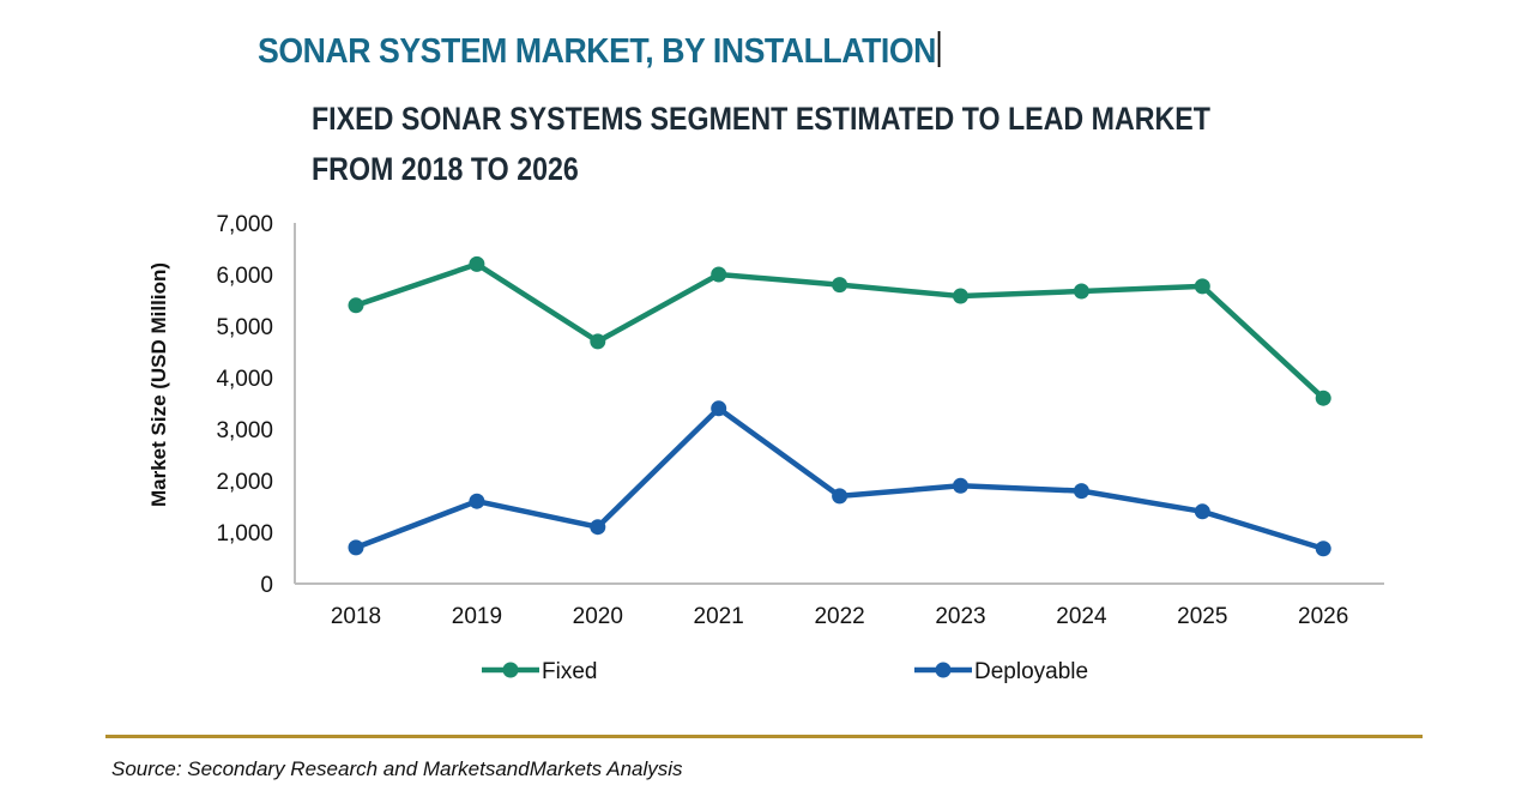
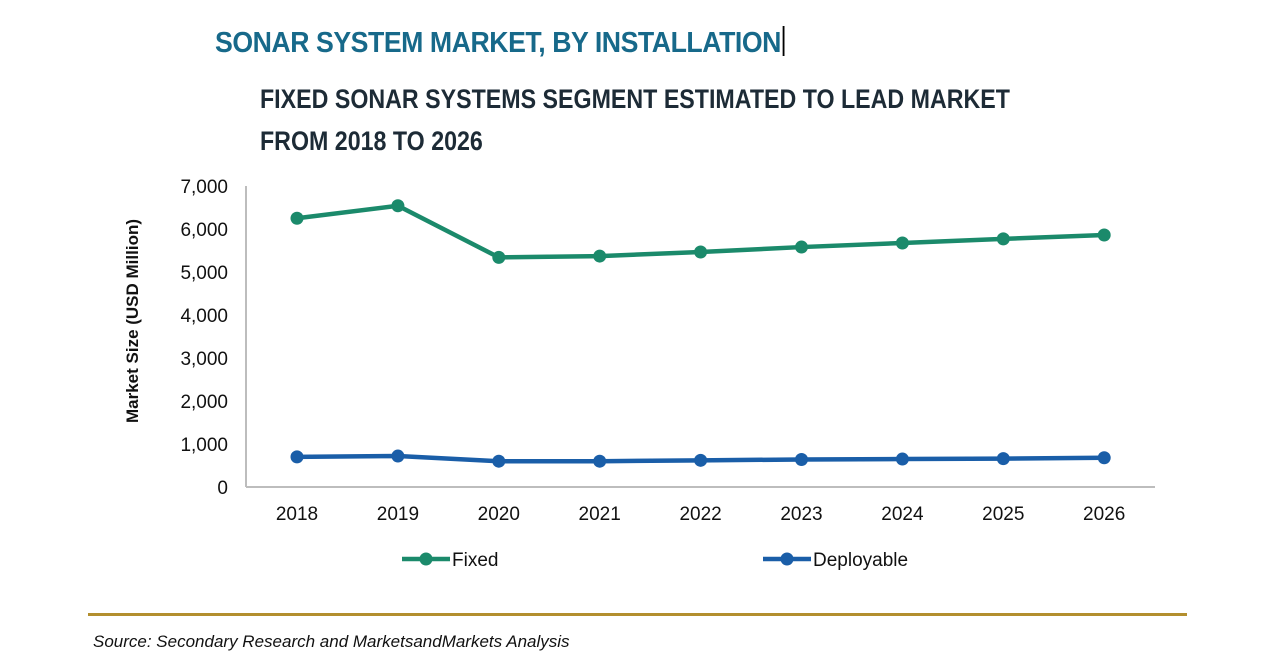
Fixed/2018: 5400 -> 6200
Fixed/2019: 6200 -> 6500
Deployable/2019: 1600 -> 700
Fixed/2020: 4700 -> 5300
Deployable/2020: 1100 -> 600
Fixed/2021: 6000 -> 5400
Deployable/2021: 3400 -> 600
Fixed/2022: 5800 -> 5500
Deployable/2022: 1700 -> 600
Deployable/2023: 1900 -> 600
Deployable/2024: 1800 -> 600
Deployable/2025: 1400 -> 700
Fixed/2026: 3600 -> 5900
